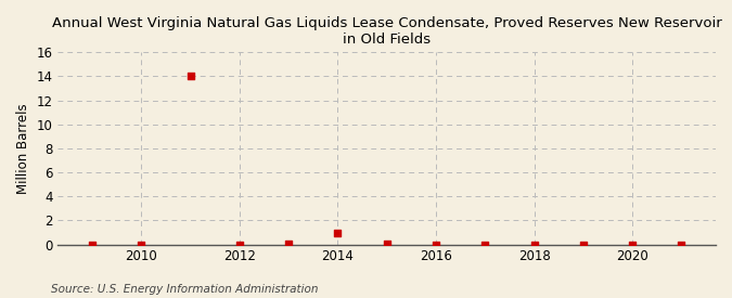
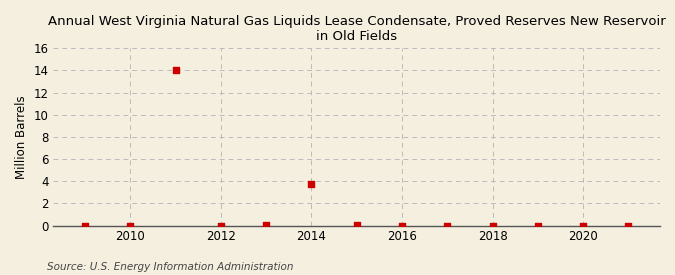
2014: 1.0 -> 3.8
